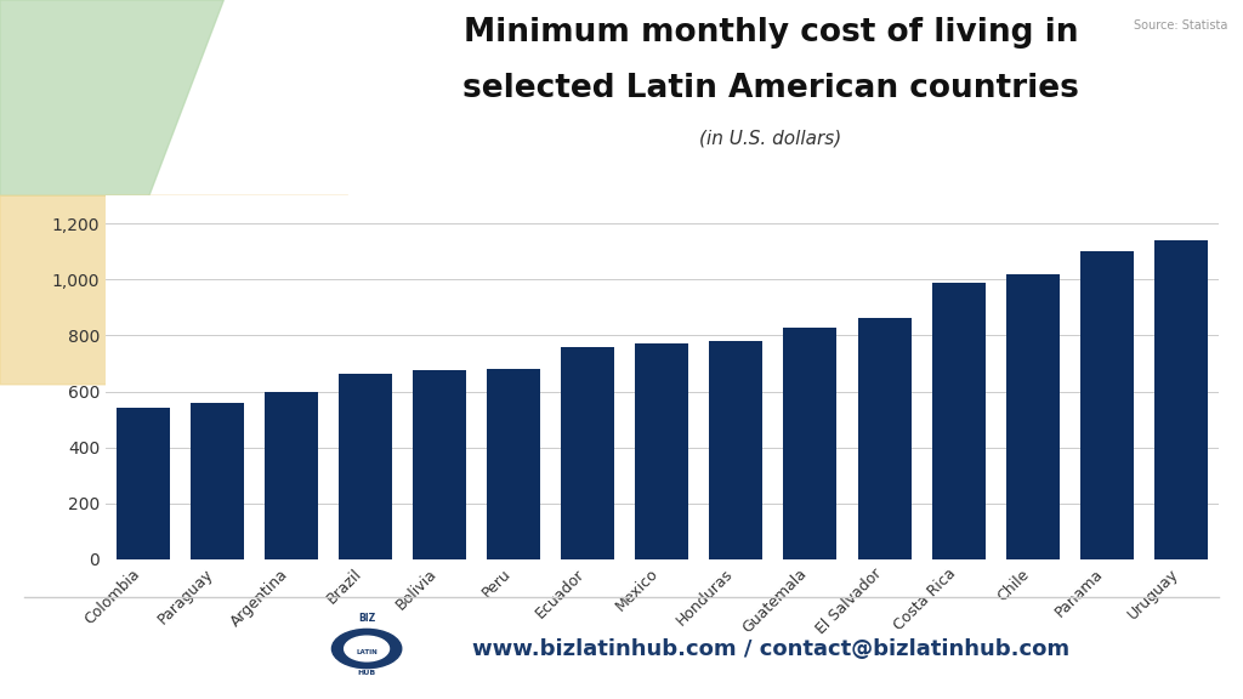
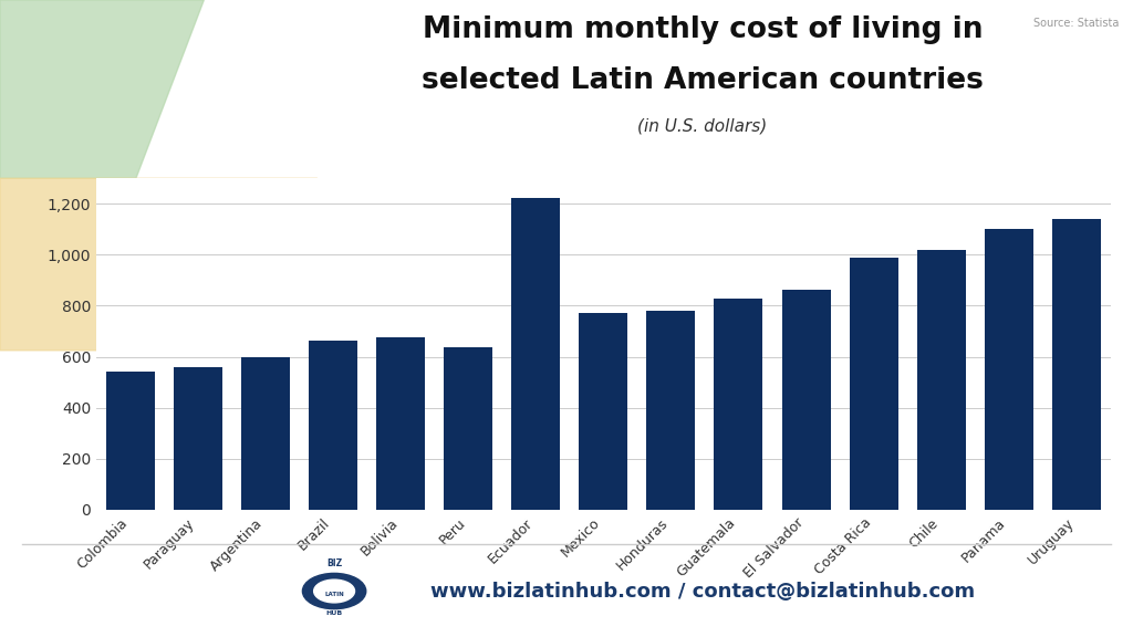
Peru: 680 -> 635
Ecuador: 760 -> 1,225
